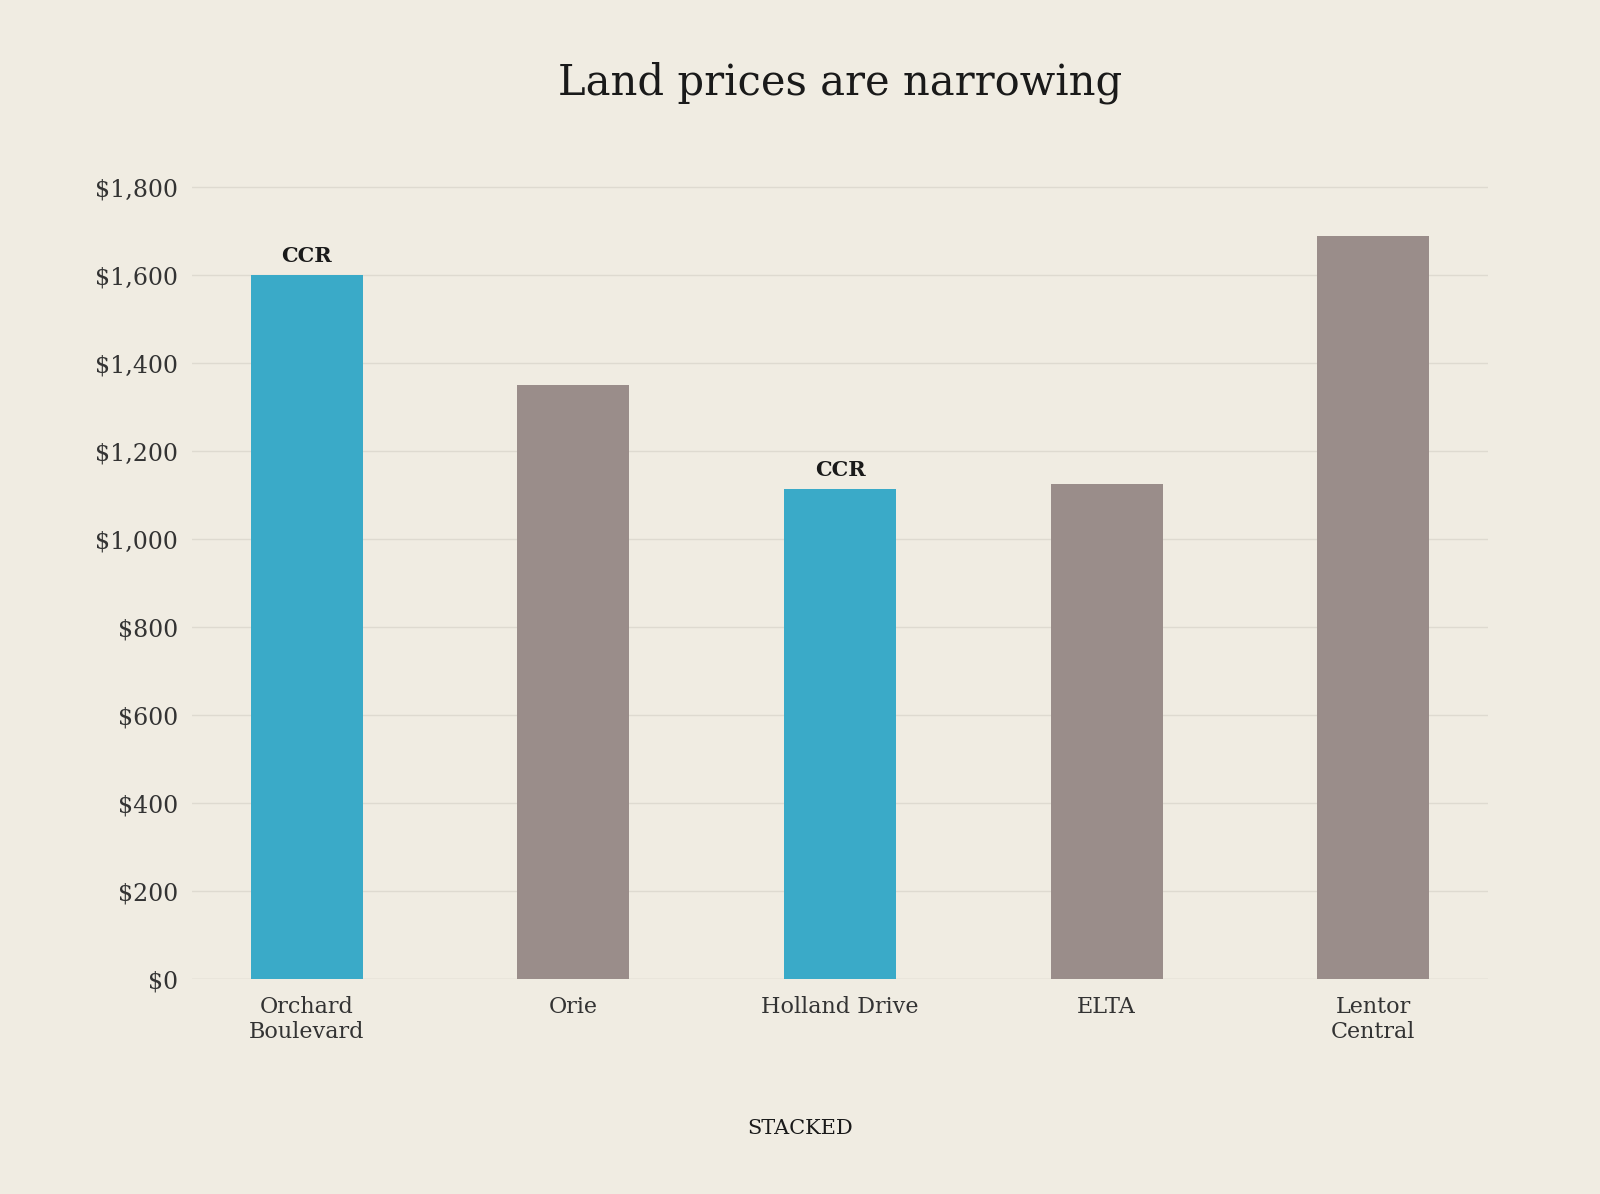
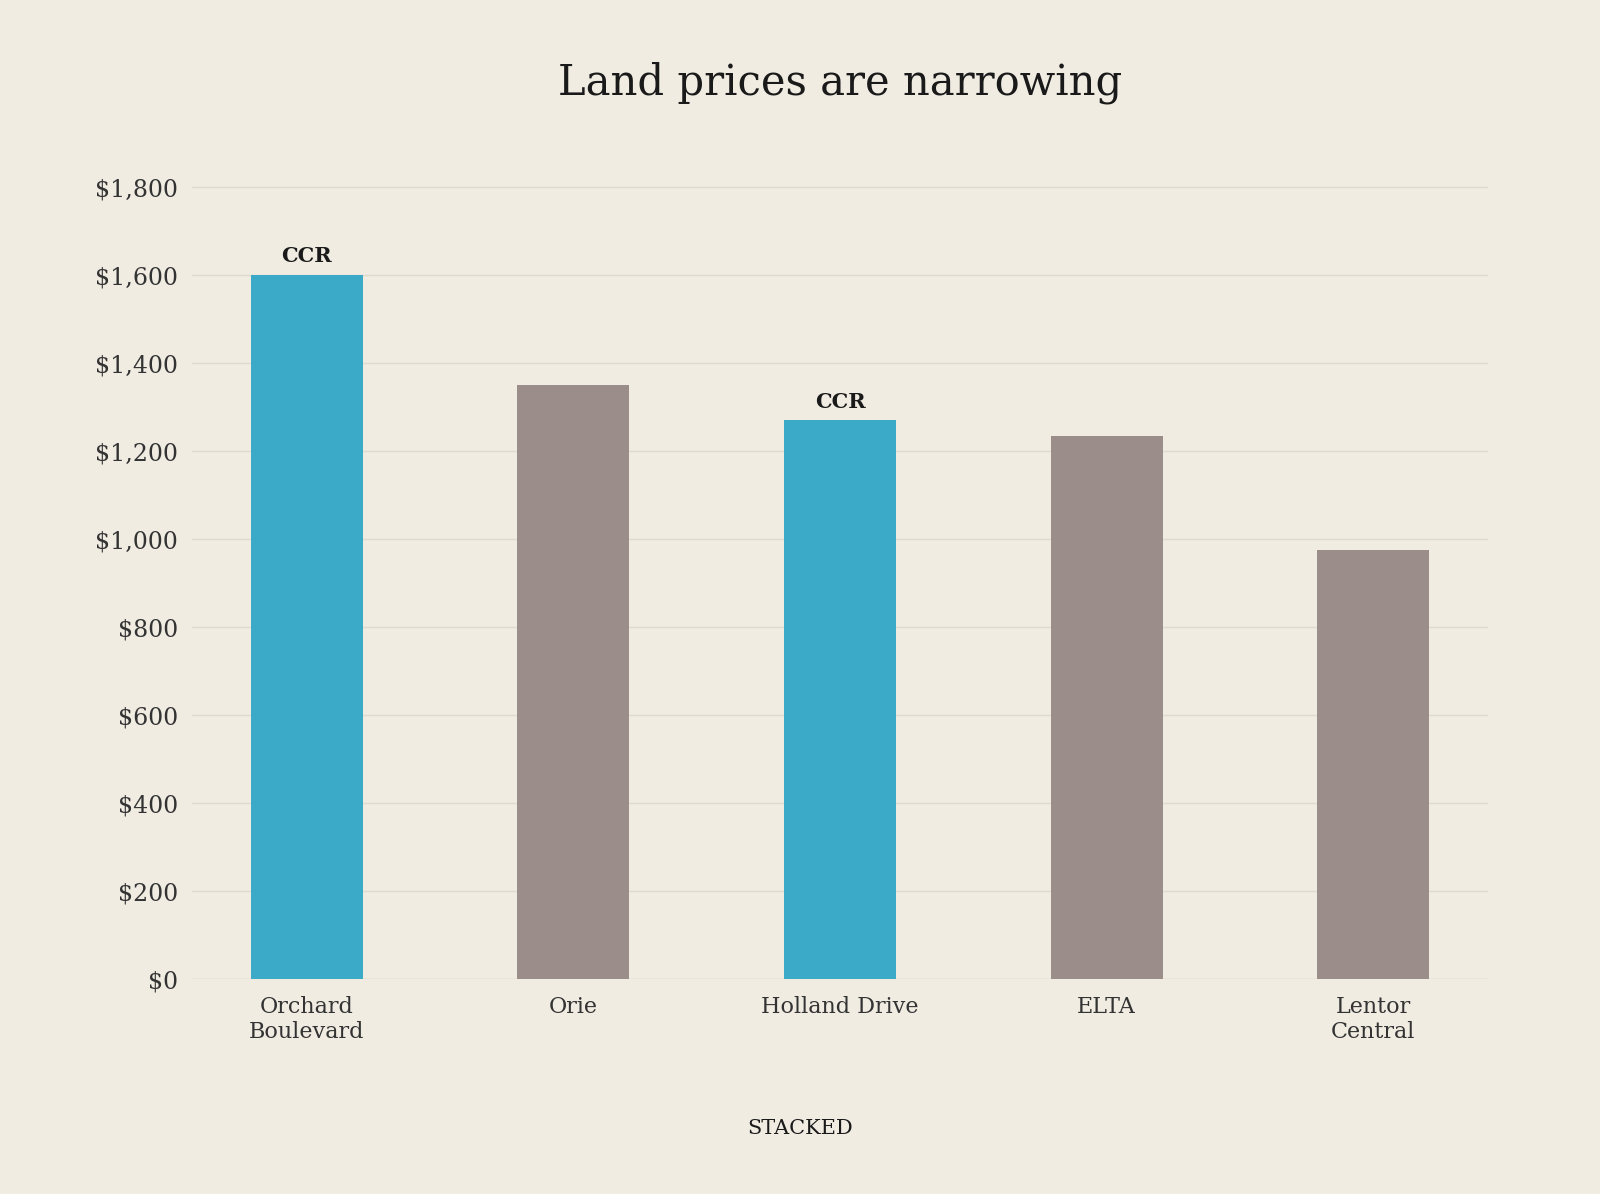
Holland Drive: $1,115 -> $1,270
ELTA: $1,125 -> $1,235
Lentor Central: $1,690 -> $975
